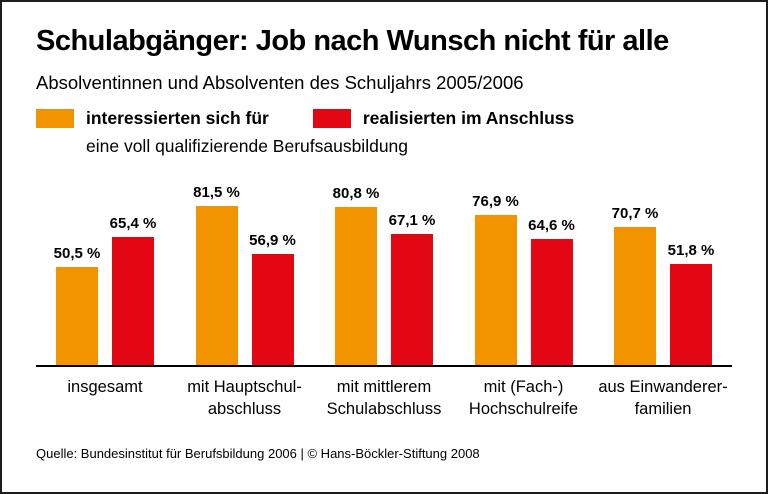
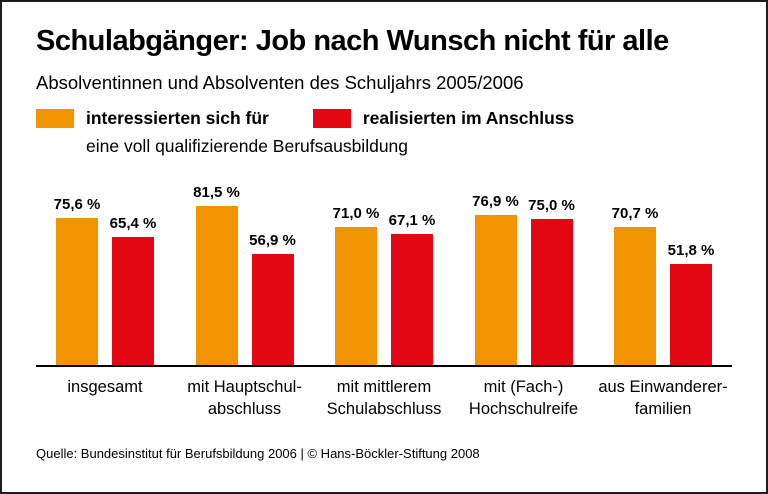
interessierten sich für/insgesamt: 50,5 -> 75,6
interessierten sich für/mit mittlerem Schulabschluss: 80,8 -> 71,0
realisierten im Anschluss/mit (Fach-)Hochschulreife: 64,6 -> 75,0
